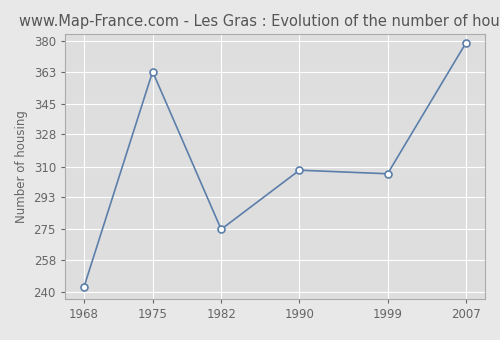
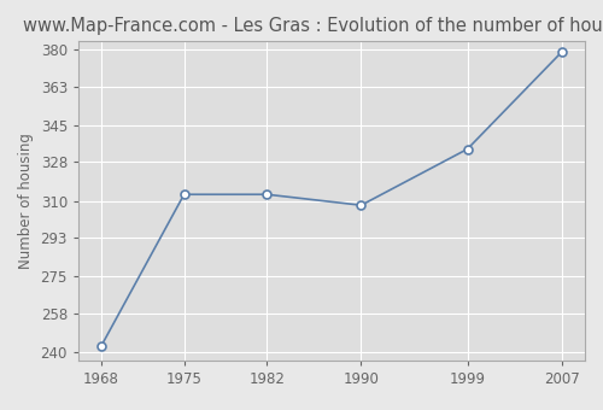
1975: 363 -> 313
1982: 275 -> 313
1999: 306 -> 334
